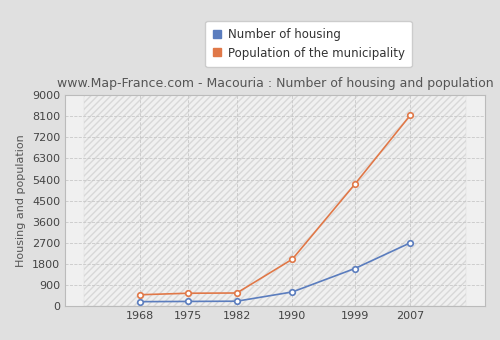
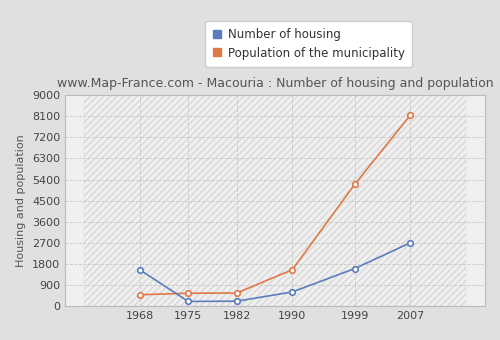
Number of housing/1968: 180 -> 1550
Population of the municipality/1990: 2000 -> 1550
